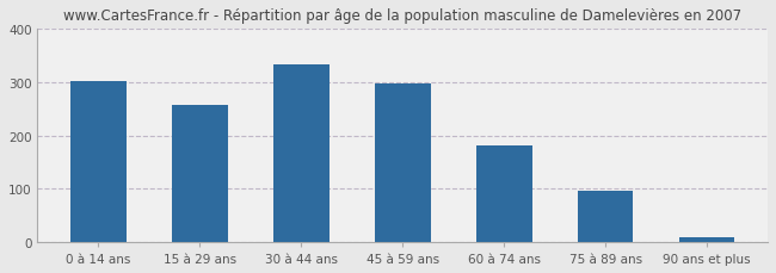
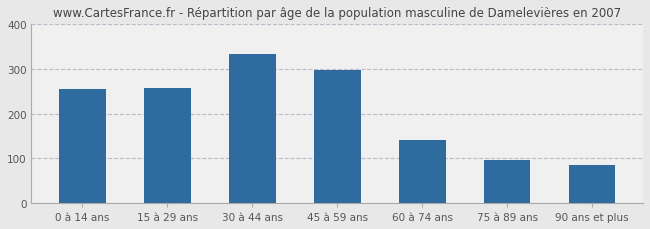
0 à 14 ans: 303 -> 255
60 à 74 ans: 181 -> 140
90 ans et plus: 10 -> 85
